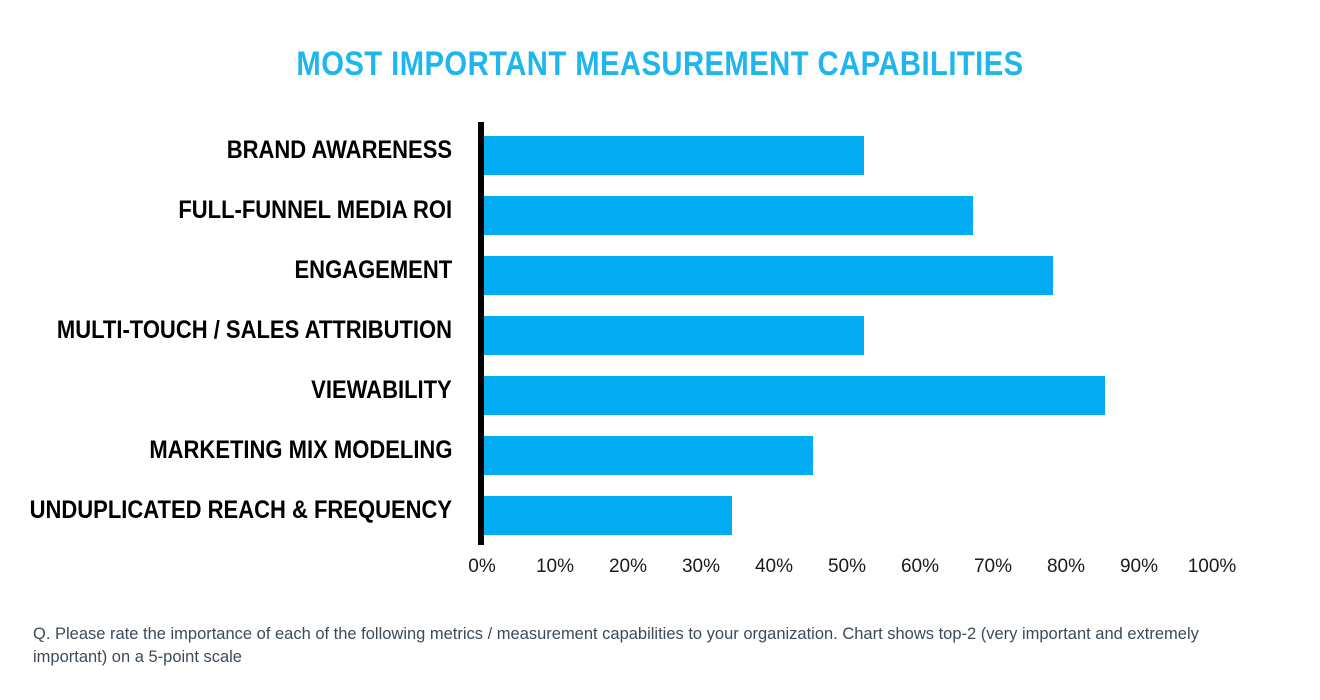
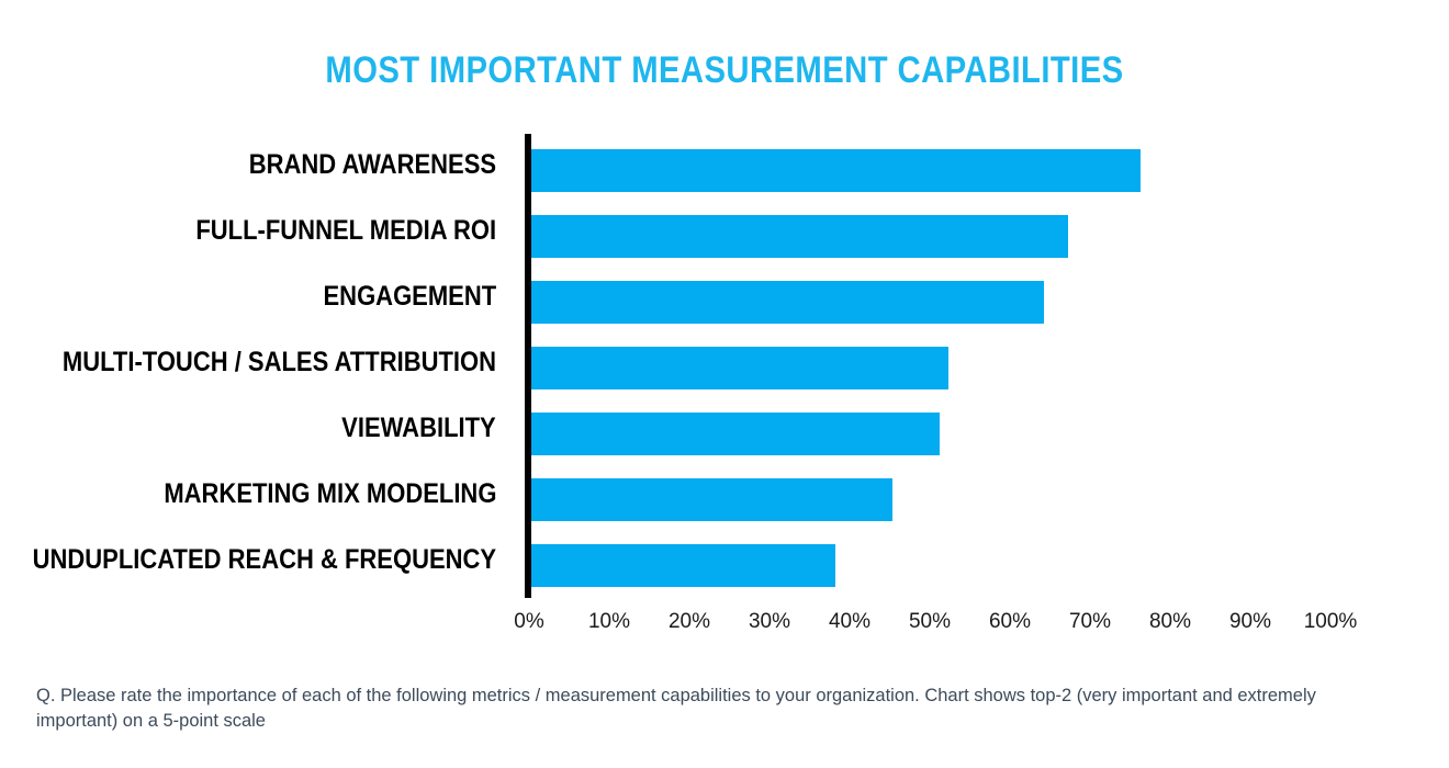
BRAND AWARENESS: 52% -> 76%
ENGAGEMENT: 78% -> 64%
VIEWABILITY: 85% -> 51%
UNDUPLICATED REACH & FREQUENCY: 34% -> 38%
